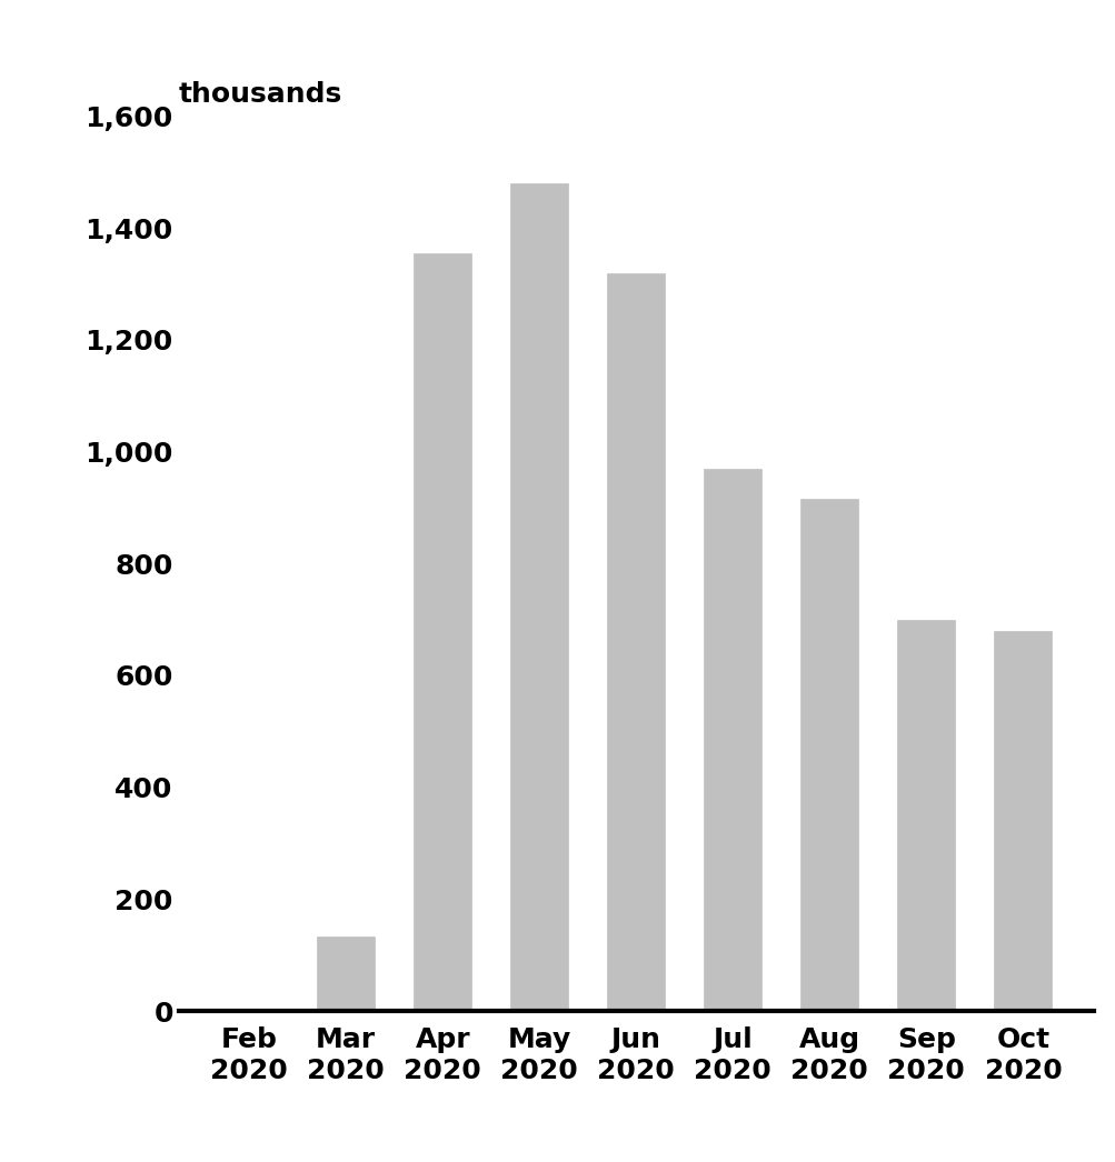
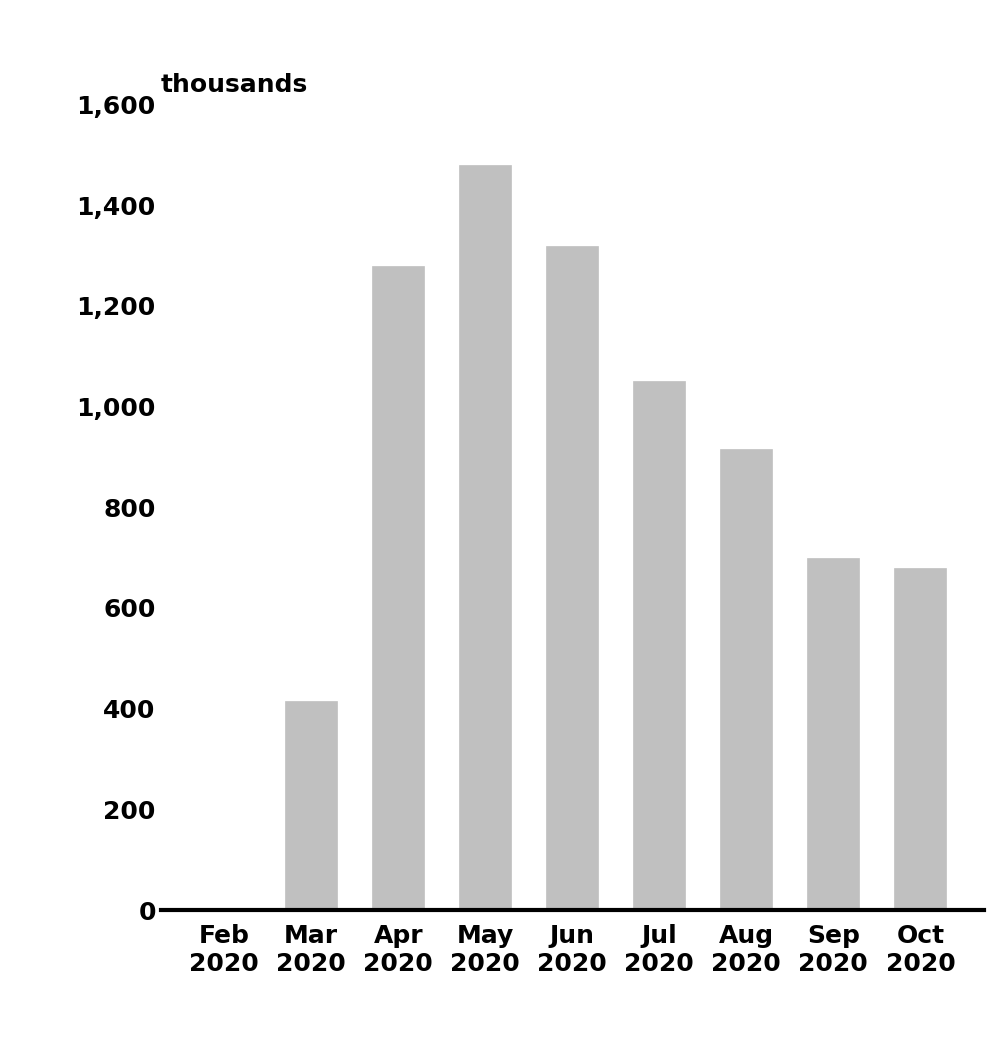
Mar 2020: 134 -> 415
Apr 2020: 1,354 -> 1,280
Jul 2020: 970 -> 1,050
